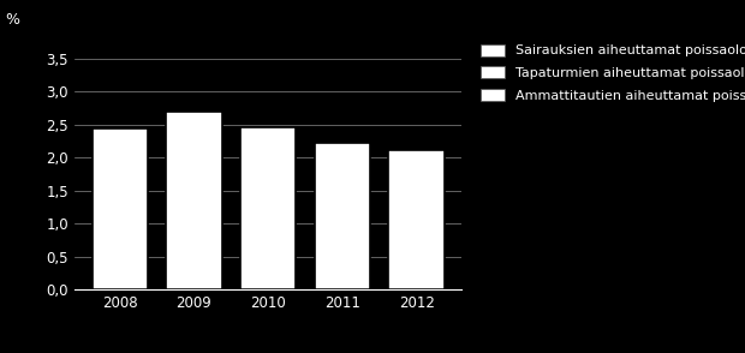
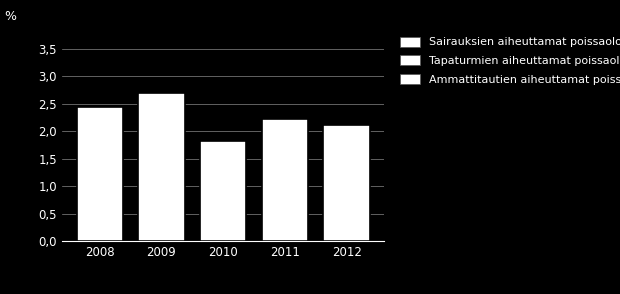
2010: 2,47 -> 1,82
